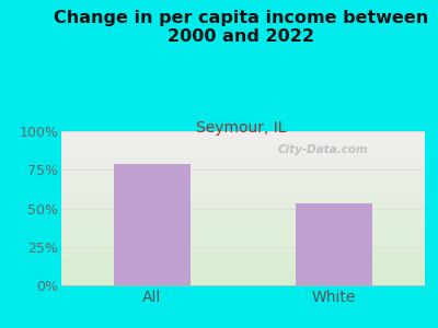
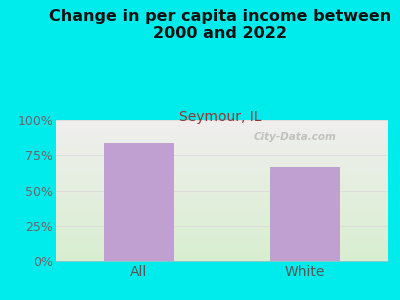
All: 79% -> 84%
White: 53% -> 67%
